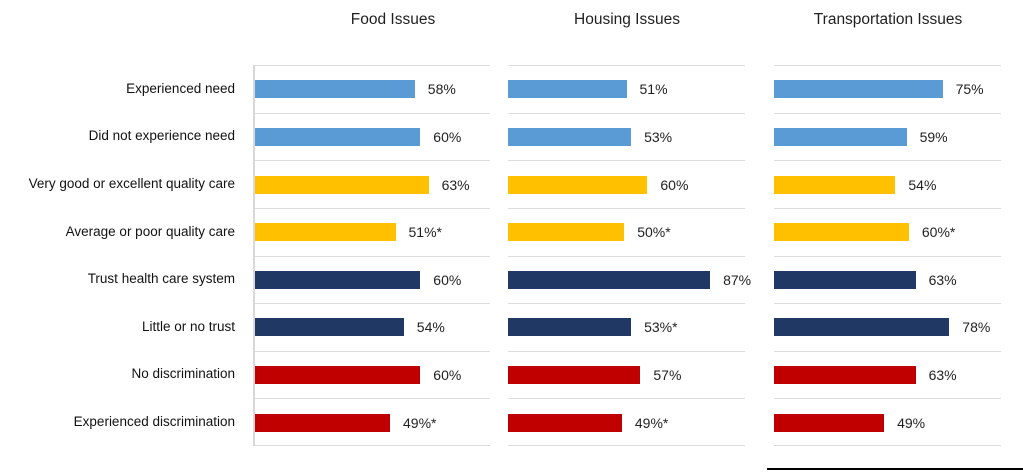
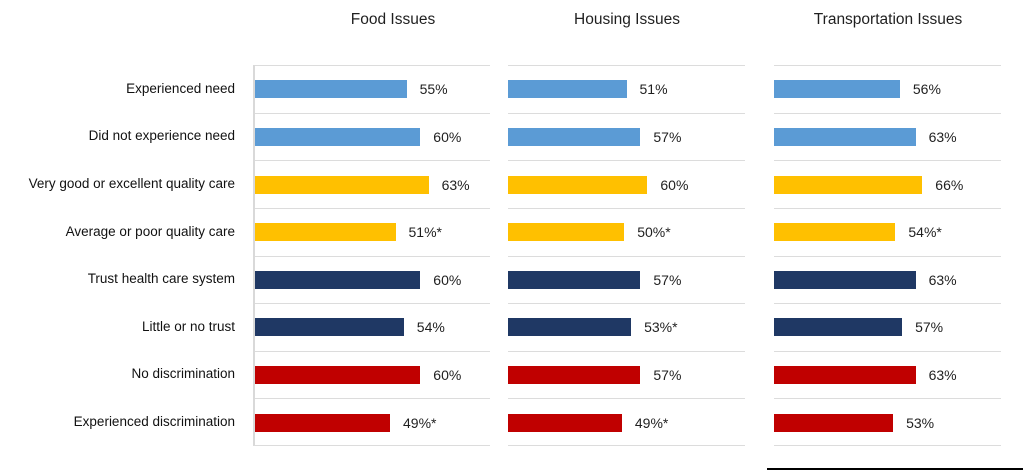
Food Issues/Experienced need: 58% -> 55%
Housing Issues/Did not experience need: 53% -> 57%
Housing Issues/Trust health care system: 87% -> 57%
Transportation Issues/Experienced need: 75% -> 56%
Transportation Issues/Did not experience need: 59% -> 63%
Transportation Issues/Very good or excellent quality care: 54% -> 66%
Transportation Issues/Average or poor quality care: 60 -> 54
Transportation Issues/Little or no trust: 78% -> 57%
Transportation Issues/Experienced discrimination: 49% -> 53%
